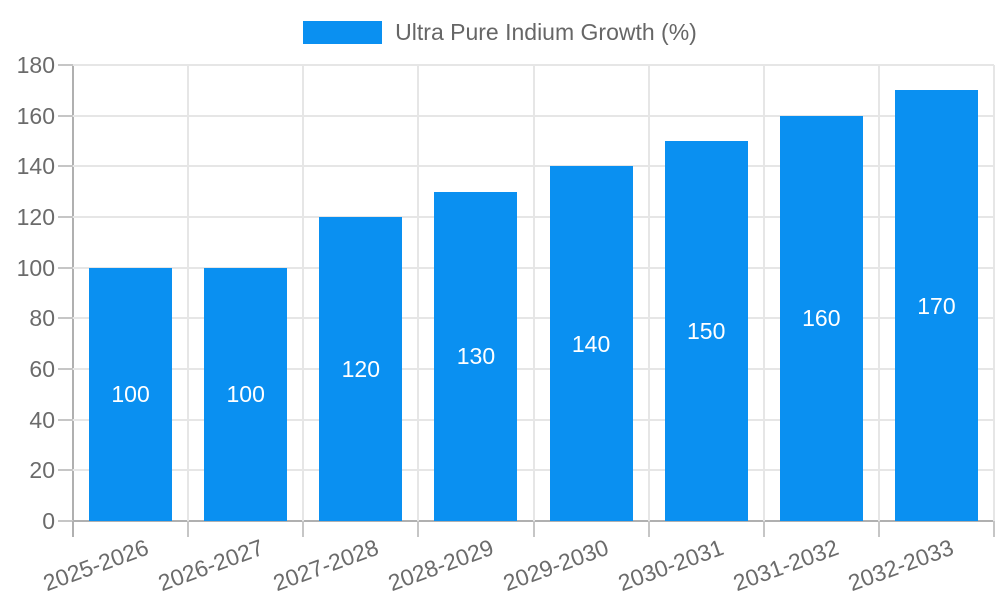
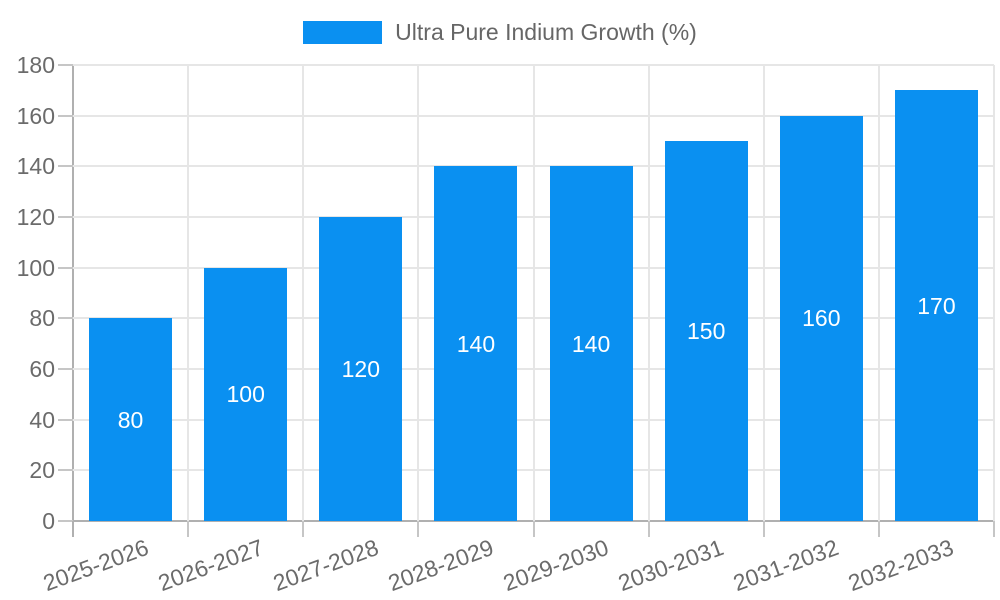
2025-2026: 100 -> 80
2028-2029: 130 -> 140
